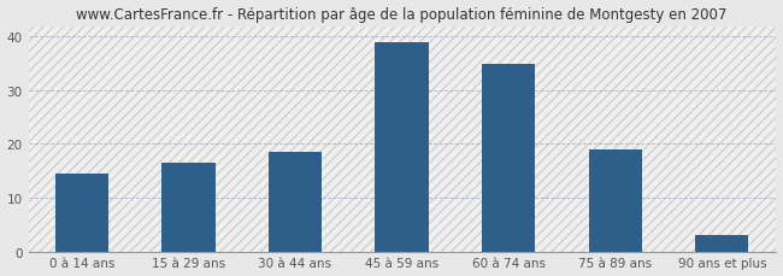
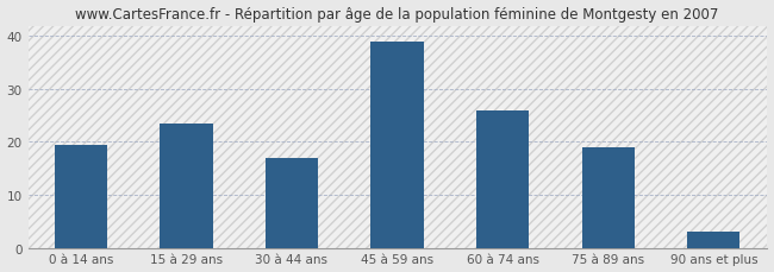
0 à 14 ans: 14.5 -> 19.5
15 à 29 ans: 16.5 -> 23.5
30 à 44 ans: 18.5 -> 17.0
60 à 74 ans: 35.0 -> 26.0
